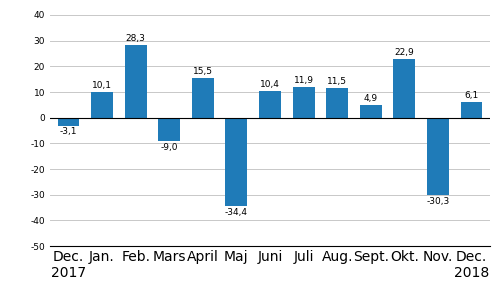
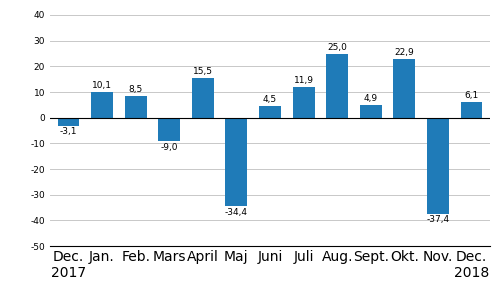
Feb.: 28,3 -> 8,5
Juni: 10,4 -> 4,5
Aug.: 11,5 -> 25,0
Nov.: -30,3 -> -37,4
